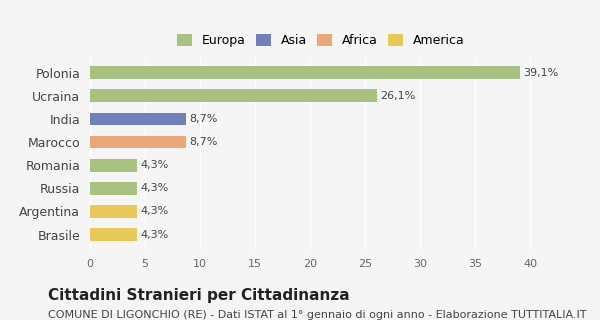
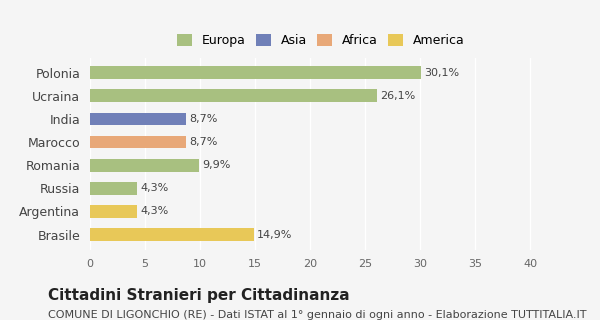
Polonia: 39,1% -> 30,1%
Romania: 4,3% -> 9,9%
Brasile: 4,3% -> 14,9%
